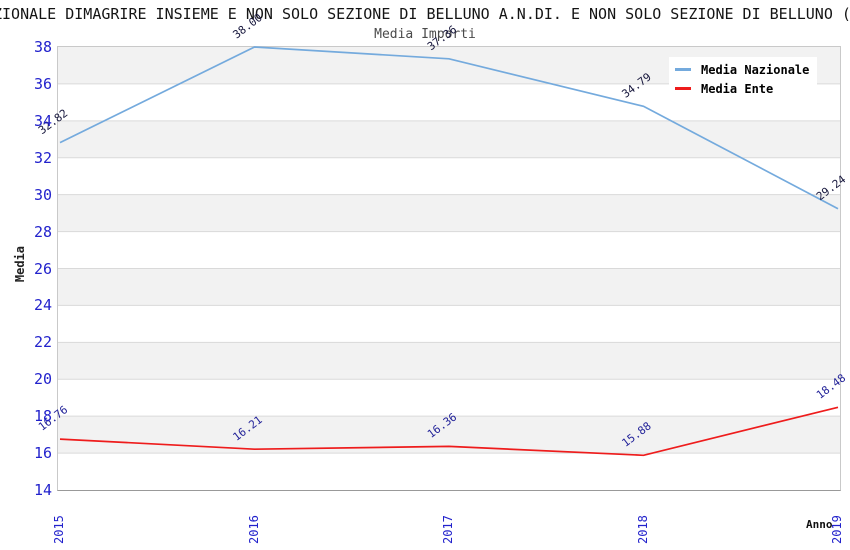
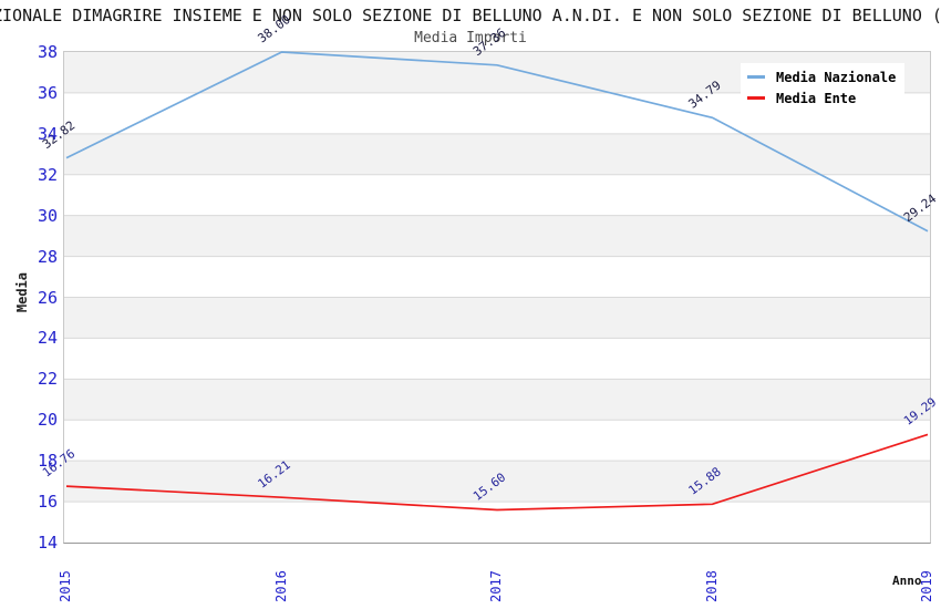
Media Ente/2017: 16.36 -> 15.60
Media Ente/2019: 18.48 -> 19.29
